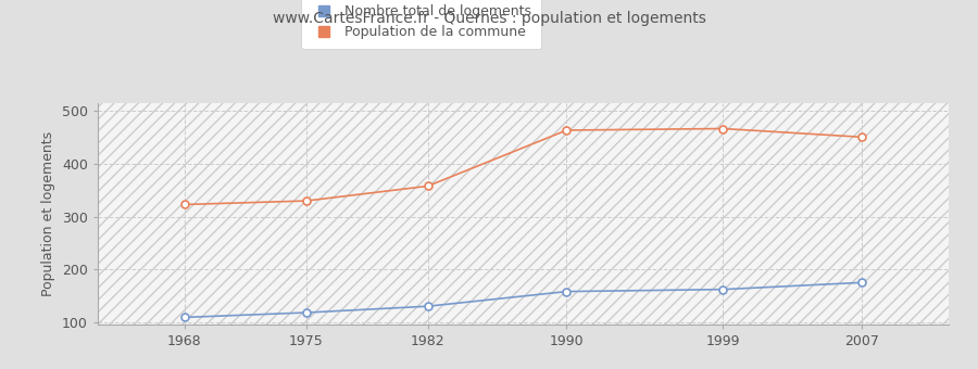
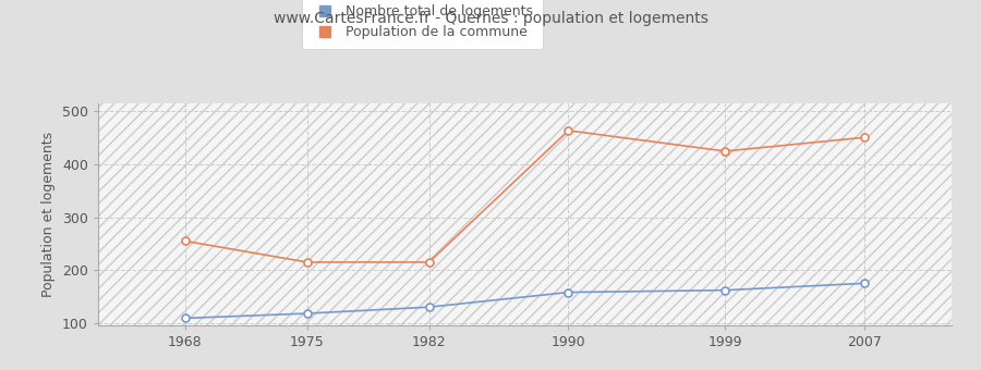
Population de la commune/1968: 323 -> 255
Population de la commune/1975: 330 -> 215
Population de la commune/1982: 358 -> 215
Population de la commune/1999: 467 -> 425
